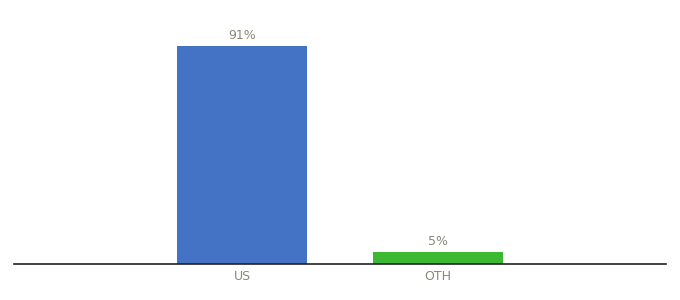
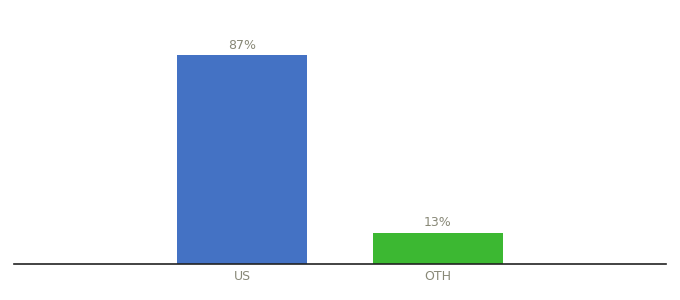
US: 91% -> 87%
OTH: 5% -> 13%
